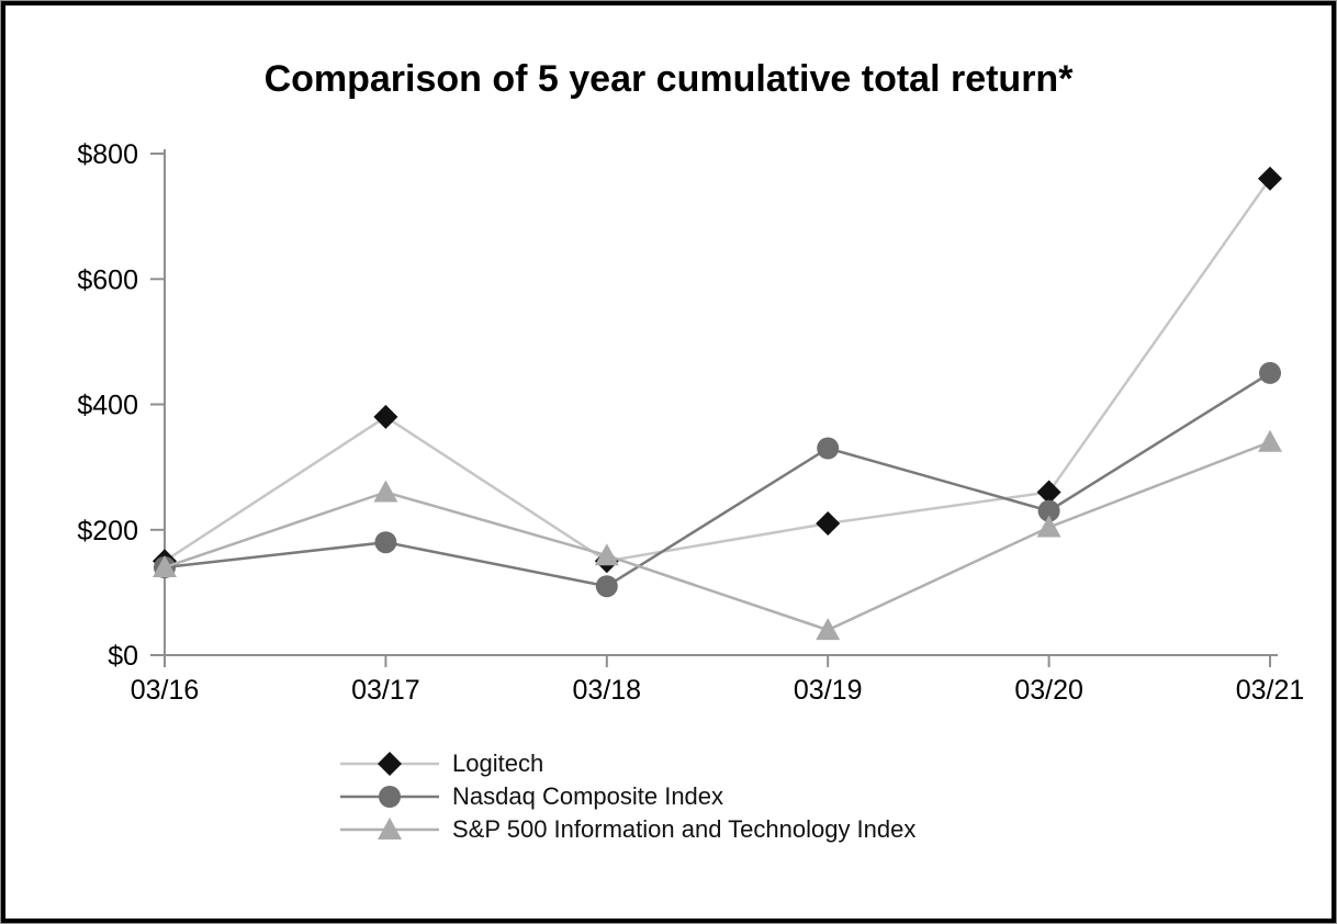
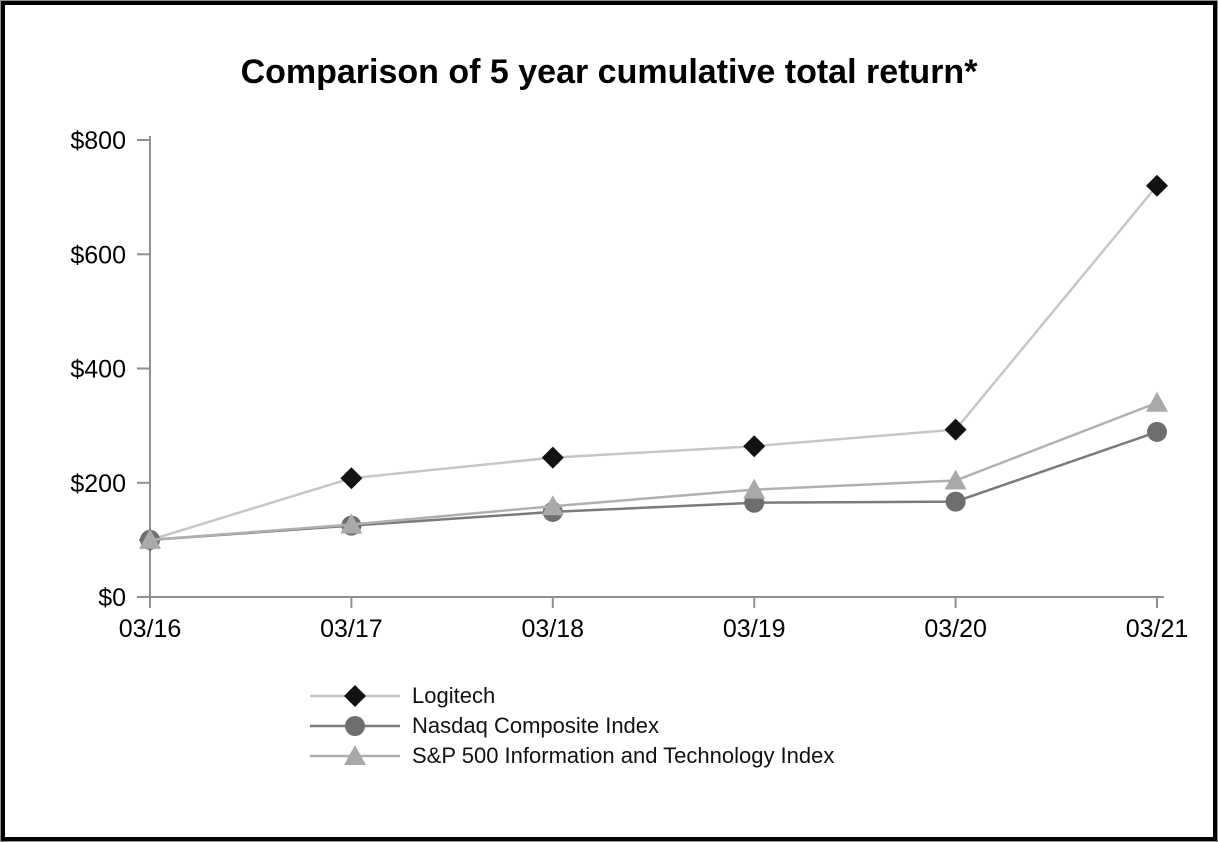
Logitech/03/16: $150 -> $100
Nasdaq Composite Index/03/16: $140 -> $100
S&P 500 Information and Technology Index/03/16: $140 -> $100
Logitech/03/17: $380 -> $210
Nasdaq Composite Index/03/17: $180 -> $120
S&P 500 Information and Technology Index/03/17: $260 -> $130
Logitech/03/18: $150 -> $240
Nasdaq Composite Index/03/18: $110 -> $150
Logitech/03/19: $210 -> $260
Nasdaq Composite Index/03/19: $330 -> $160
S&P 500 Information and Technology Index/03/19: $40 -> $190
Logitech/03/20: $260 -> $290
Nasdaq Composite Index/03/20: $230 -> $170
Logitech/03/21: $760 -> $720
Nasdaq Composite Index/03/21: $450 -> $290
